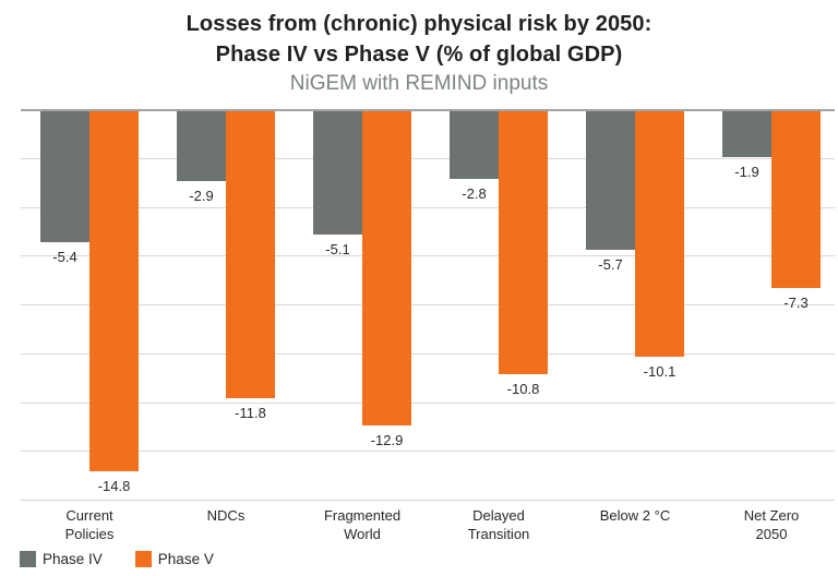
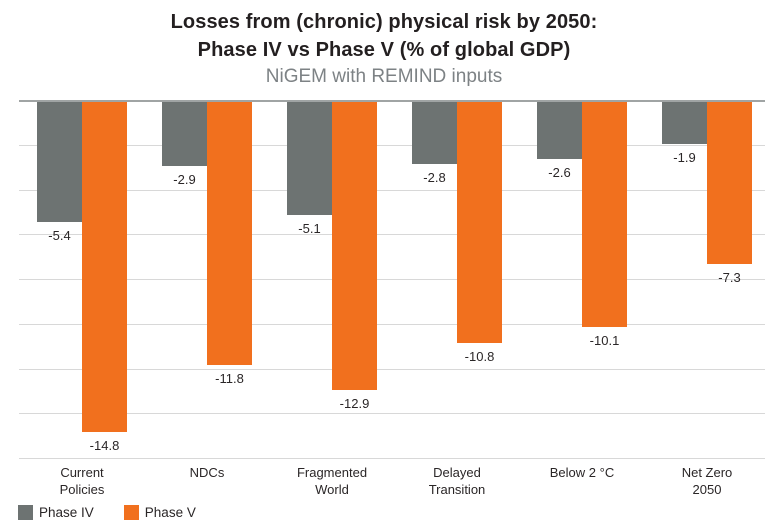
Phase IV/Below 2 °C: -5.7 -> -2.6
